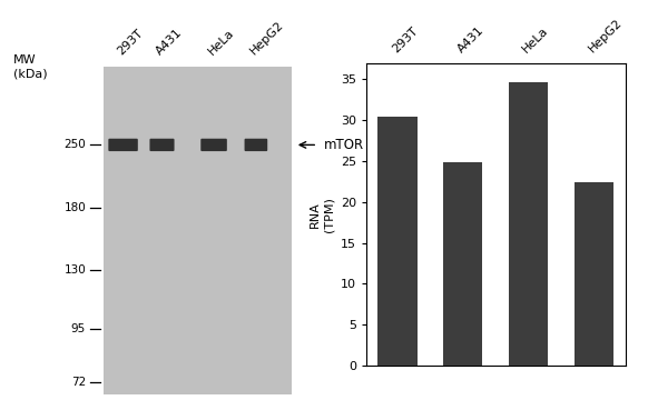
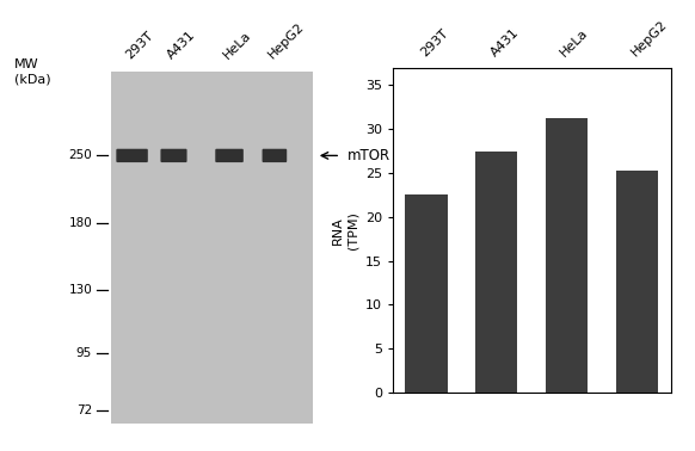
293T: 30.4 -> 22.6
A431: 24.9 -> 27.4
HeLa: 34.7 -> 31.2
HepG2: 22.4 -> 25.2
